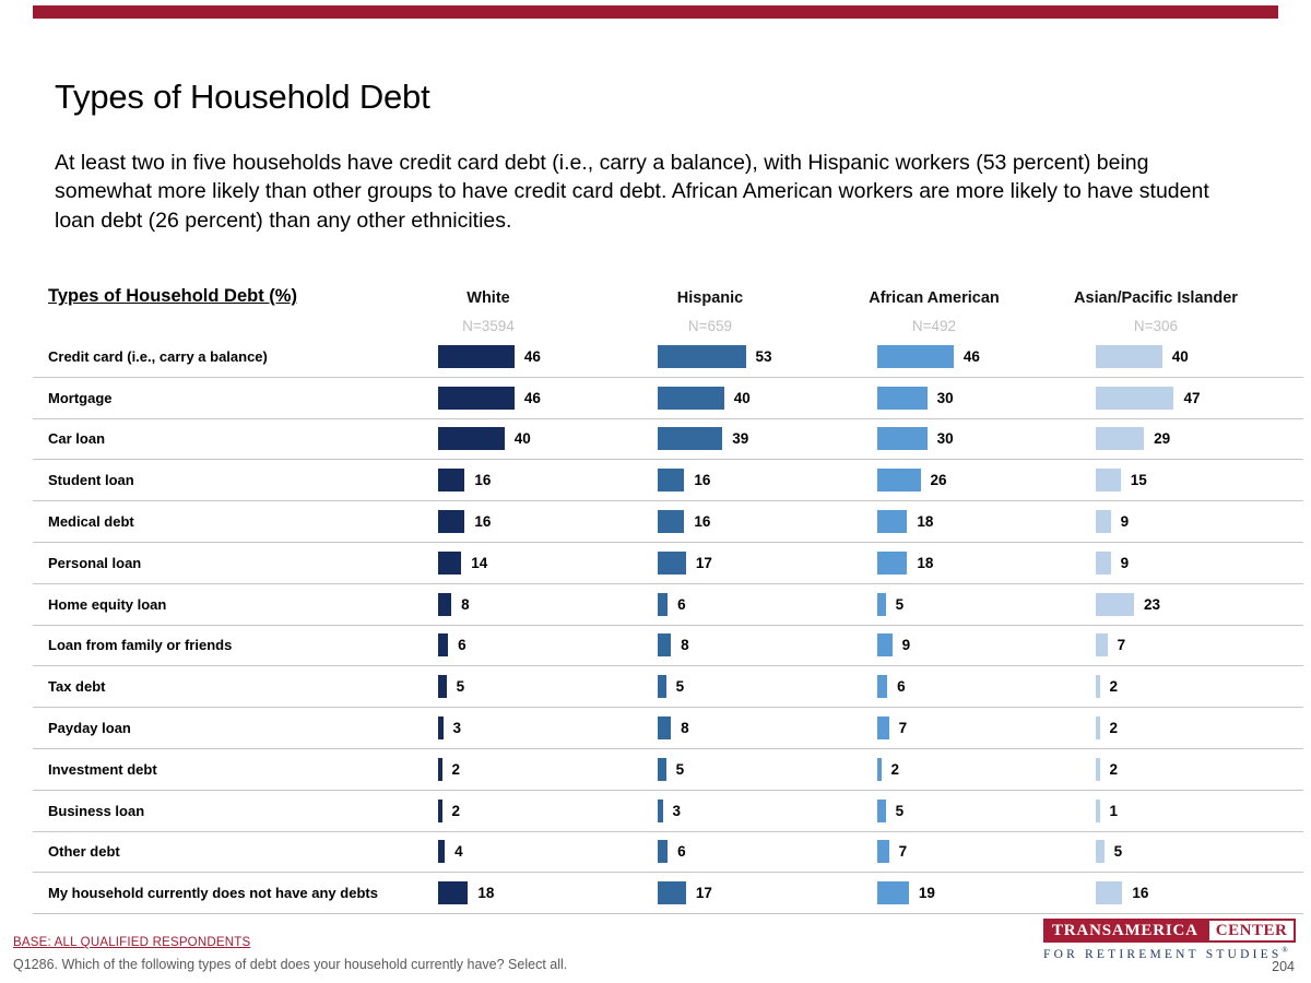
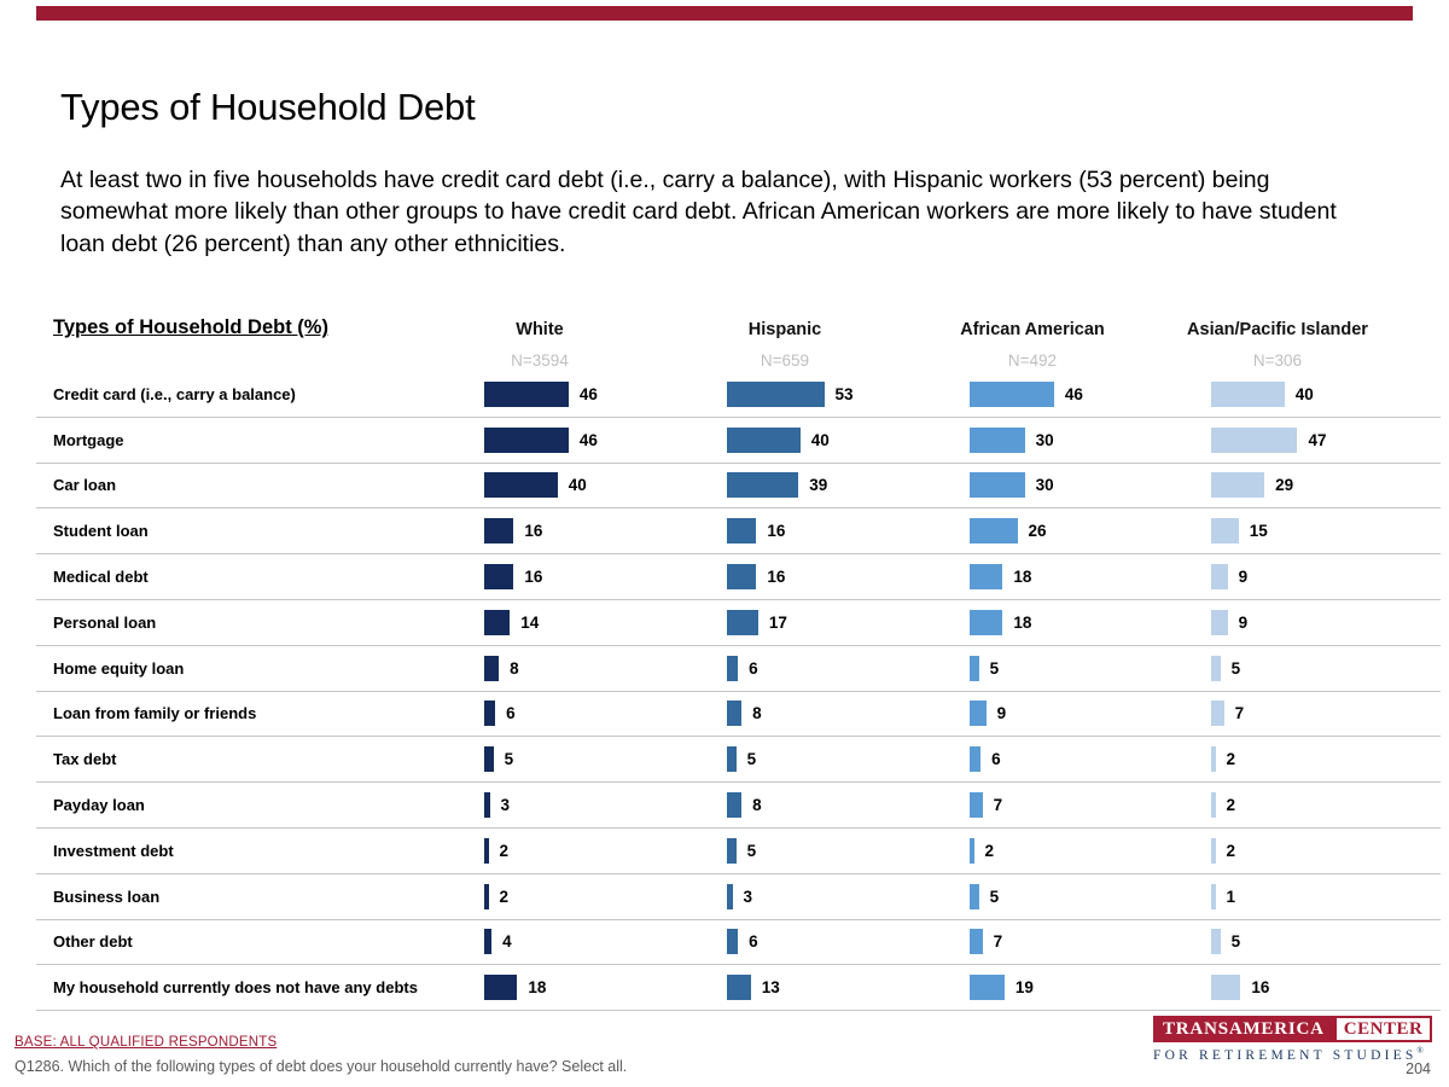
Asian/Pacific Islander/Home equity loan: 23 -> 5
Hispanic/My household currently does not have any debts: 17 -> 13
